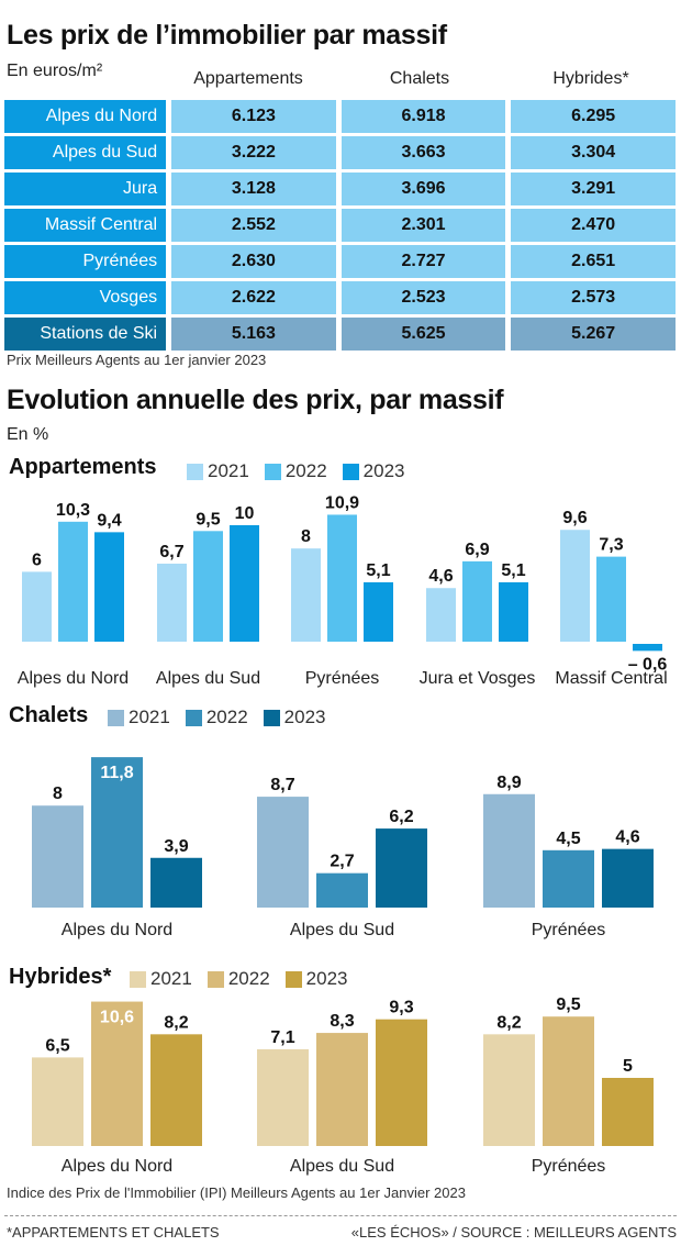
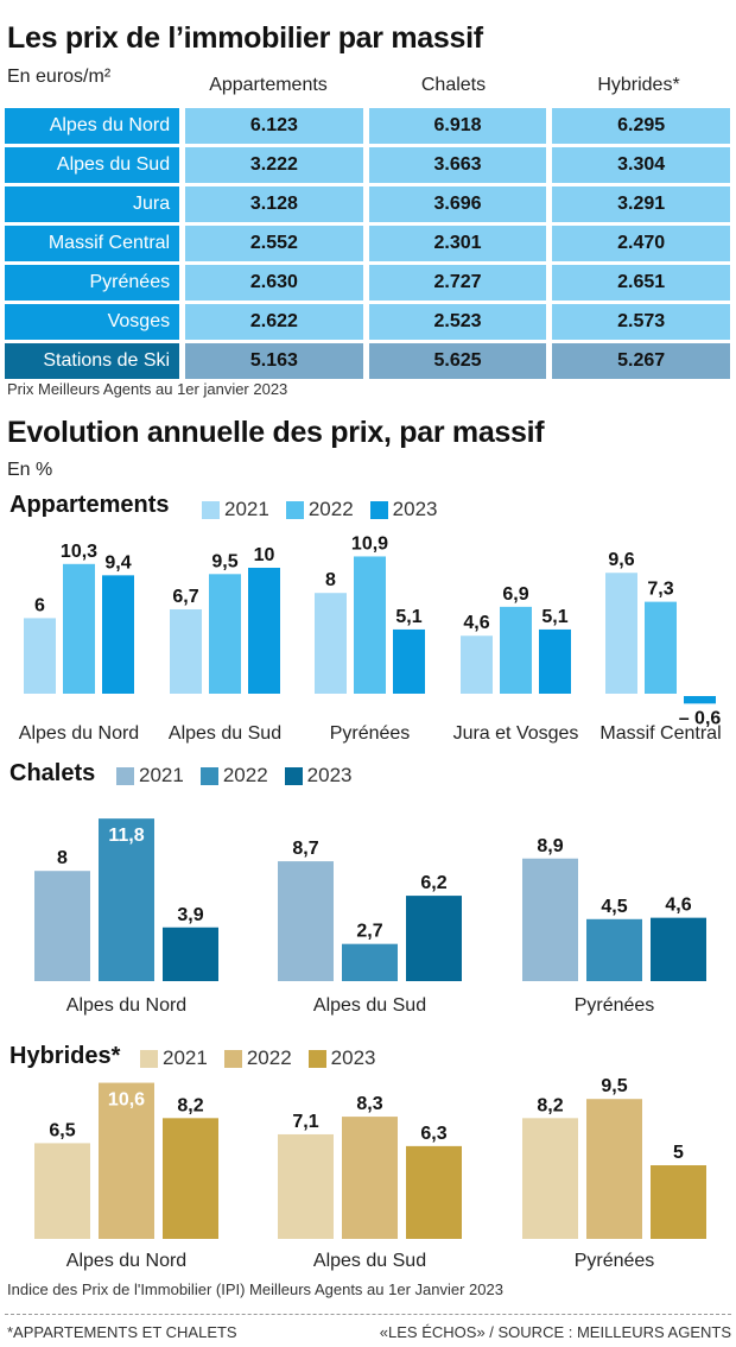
Hybrides*/2023/Alpes du Sud: 9,3 -> 6,3
